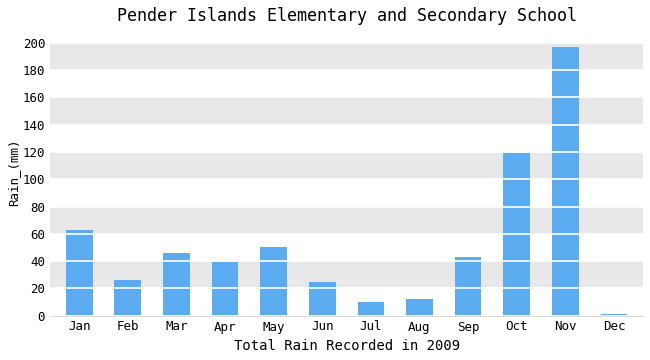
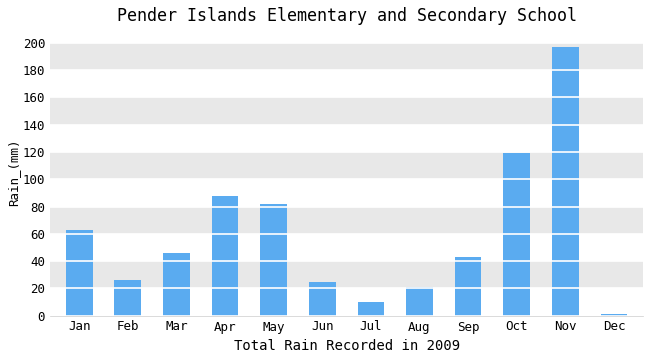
Apr: 39 -> 88
May: 50 -> 82
Aug: 12 -> 21
